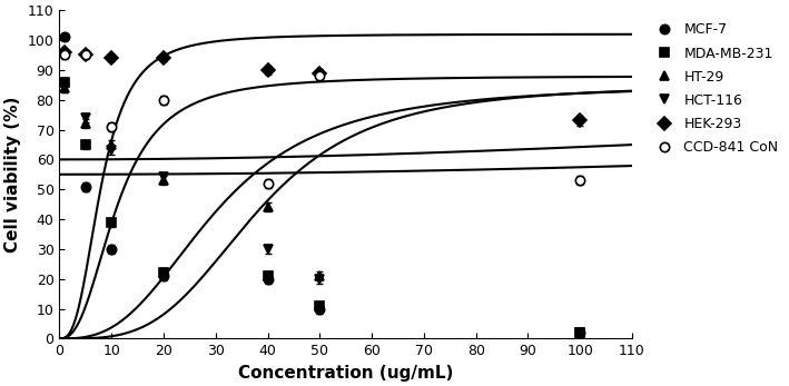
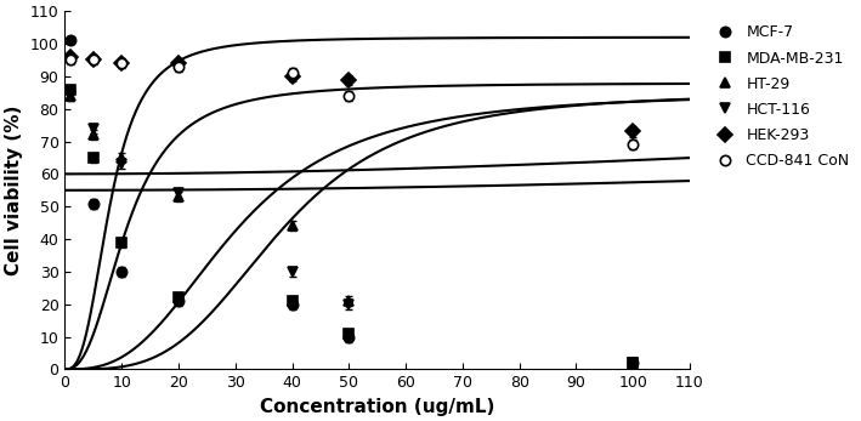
CCD-841 CoN/10: 71 -> 94
CCD-841 CoN/20: 80 -> 93
CCD-841 CoN/40: 52 -> 91
CCD-841 CoN/50: 88 -> 84
CCD-841 CoN/100: 53 -> 69
